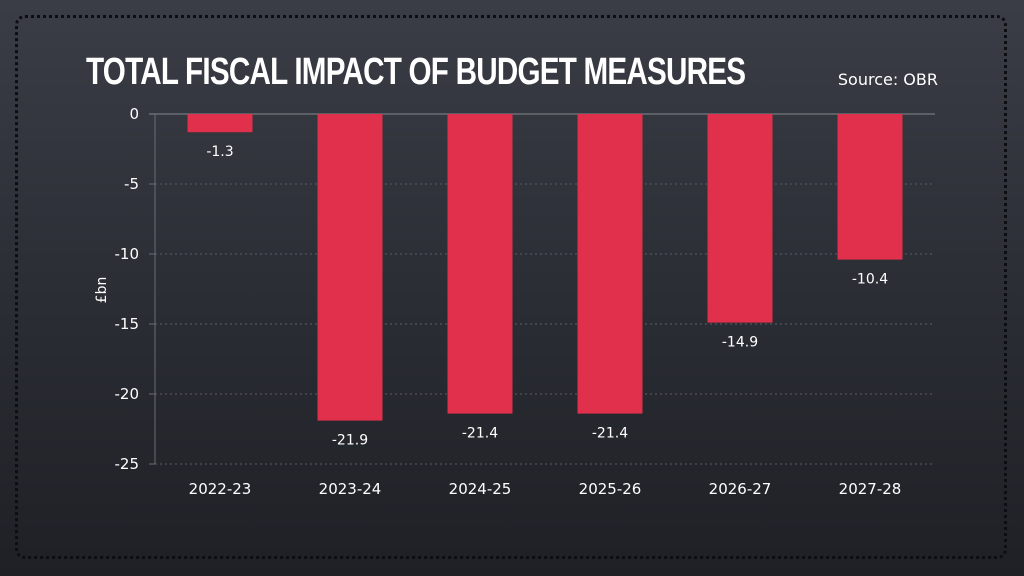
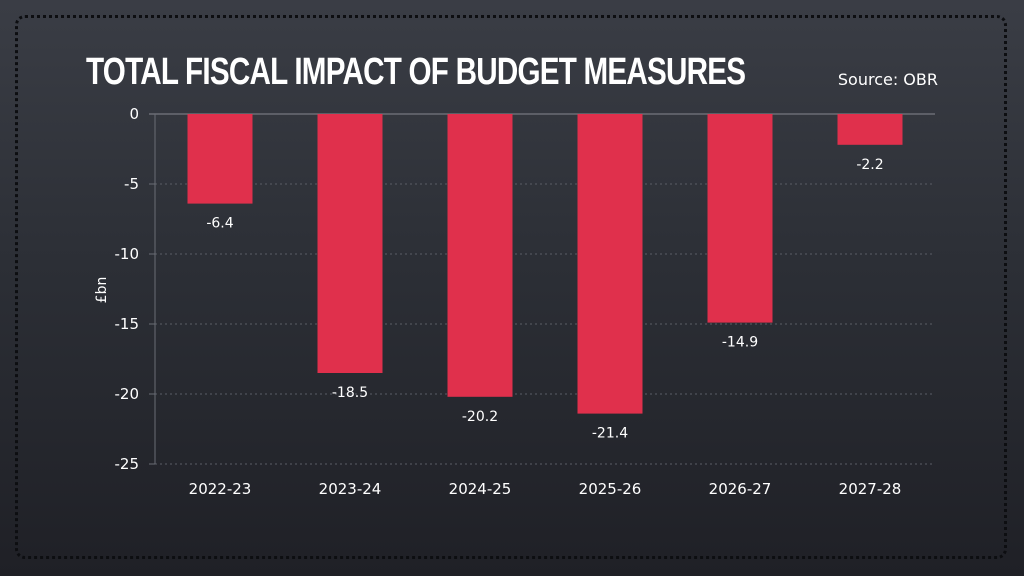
2022-23: -1.3 -> -6.4
2023-24: -21.9 -> -18.5
2024-25: -21.4 -> -20.2
2027-28: -10.4 -> -2.2
